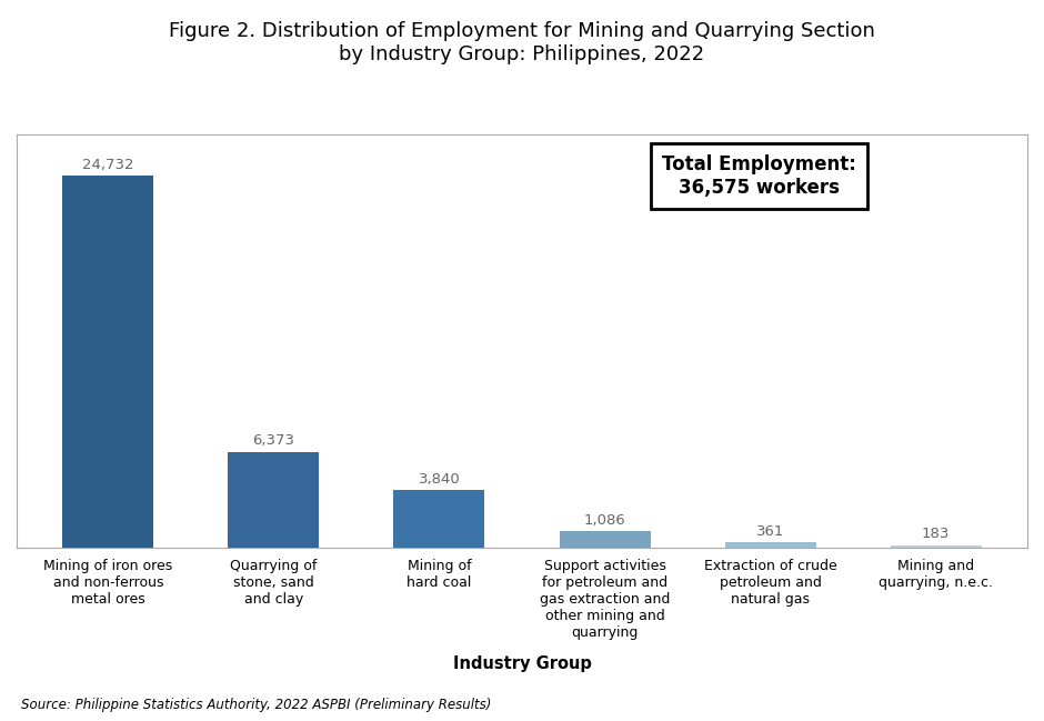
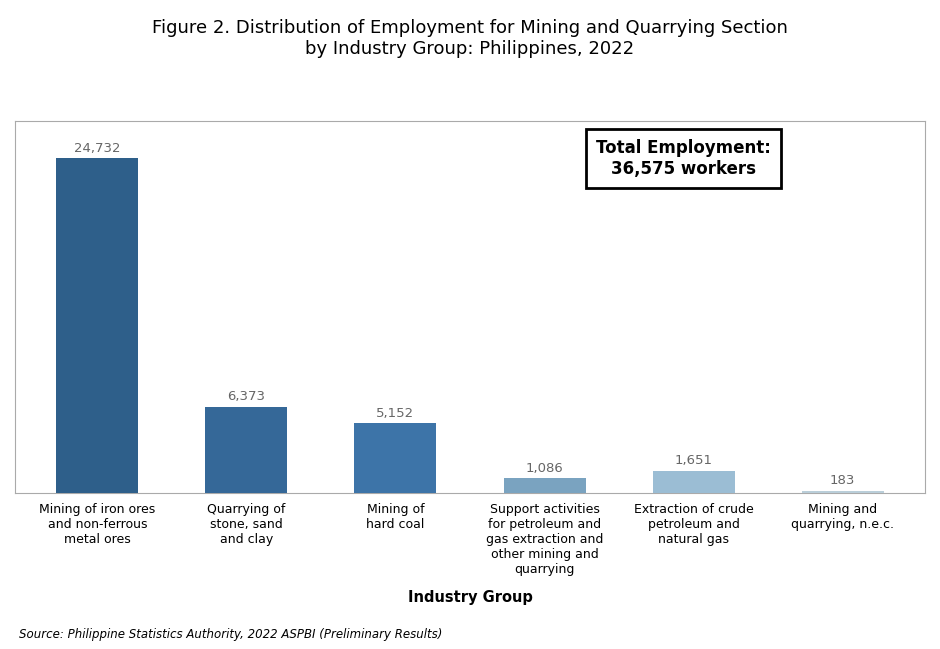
Mining of hard coal: 3,840 -> 5,152
Extraction of crude petroleum and natural gas: 361 -> 1,651
